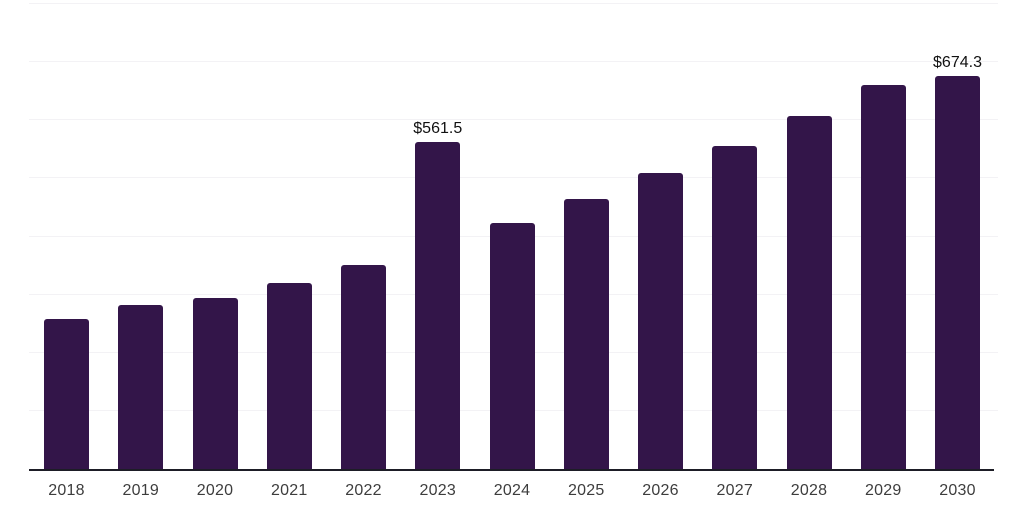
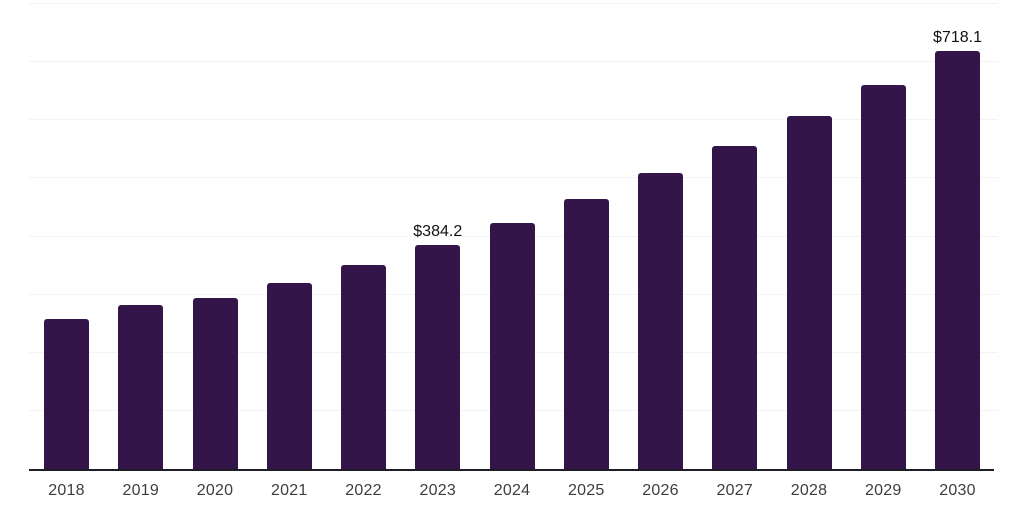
2023: $561.5 -> $384.2
2030: $674.3 -> $718.1
